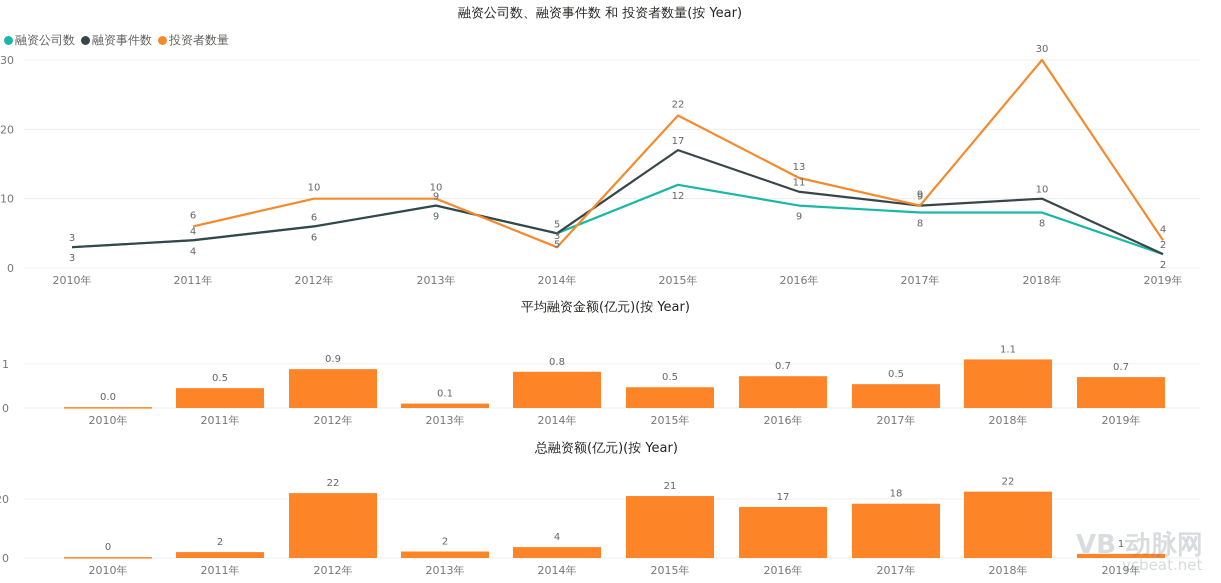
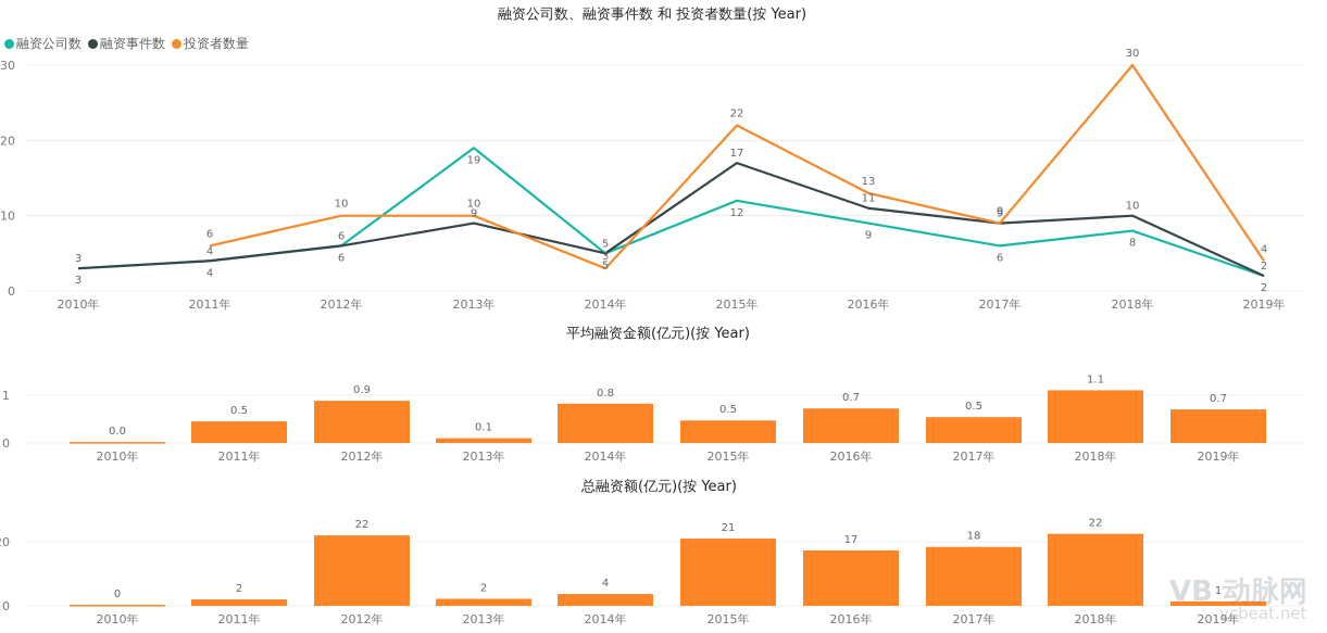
融资公司数、融资事件数 和 投资者数量(按 Year)/融资公司数/2013年: 9 -> 19
融资公司数、融资事件数 和 投资者数量(按 Year)/融资公司数/2017年: 8 -> 6
